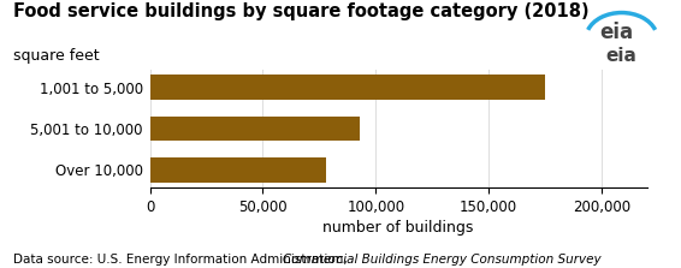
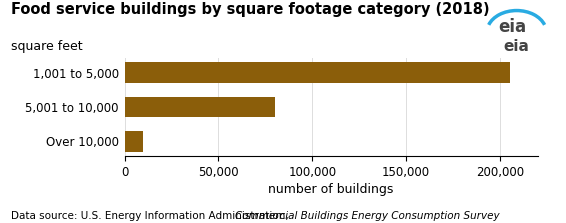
1,001 to 5,000: 175,000 -> 205,000
5,001 to 10,000: 93,000 -> 80,000
Over 10,000: 78,000 -> 10,000
